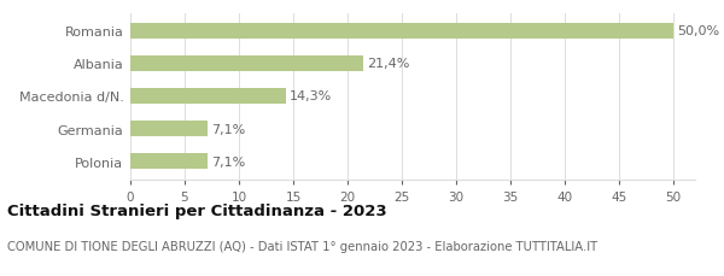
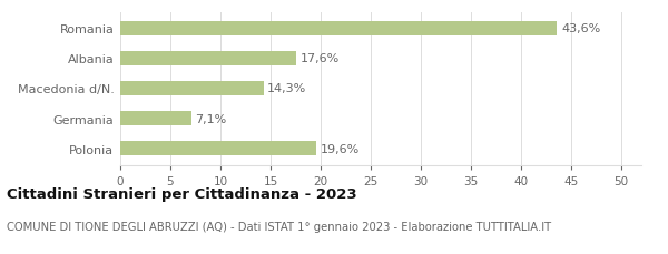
Romania: 50,0% -> 43,6%
Albania: 21,4% -> 17,6%
Polonia: 7,1% -> 19,6%
